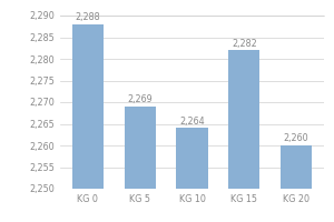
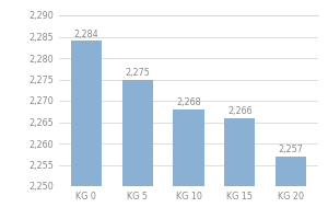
KG 0: 2,288 -> 2,284
KG 5: 2,269 -> 2,275
KG 10: 2,264 -> 2,268
KG 15: 2,282 -> 2,266
KG 20: 2,260 -> 2,257
